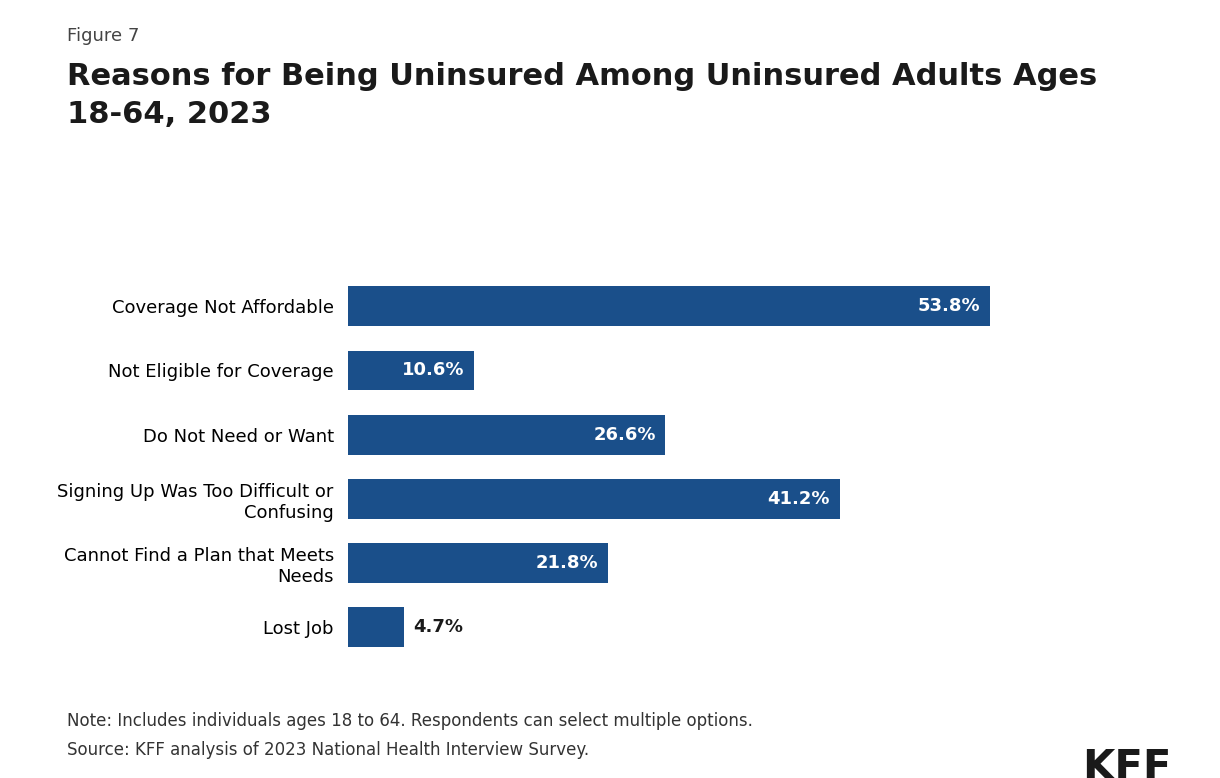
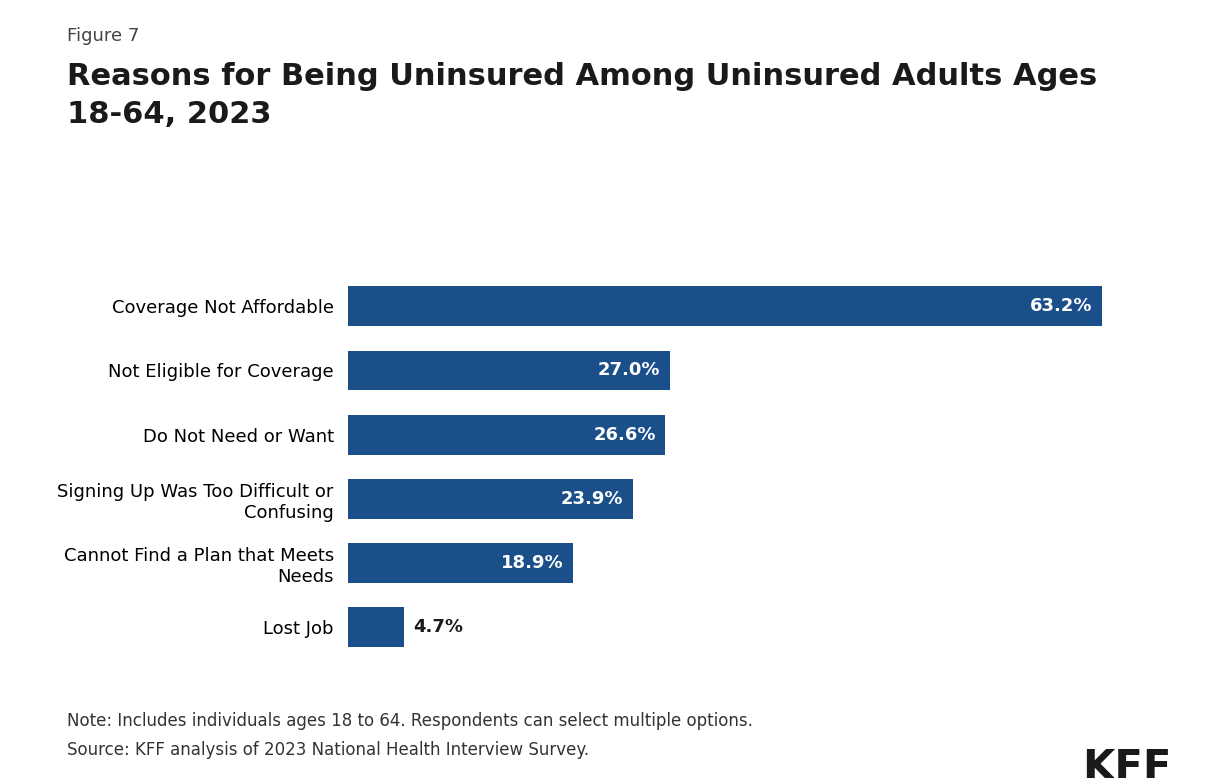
Coverage Not Affordable: 53.8% -> 63.2%
Not Eligible for Coverage: 10.6% -> 27.0%
Signing Up Was Too Difficult or Confusing: 41.2% -> 23.9%
Cannot Find a Plan that Meets Needs: 21.8% -> 18.9%
